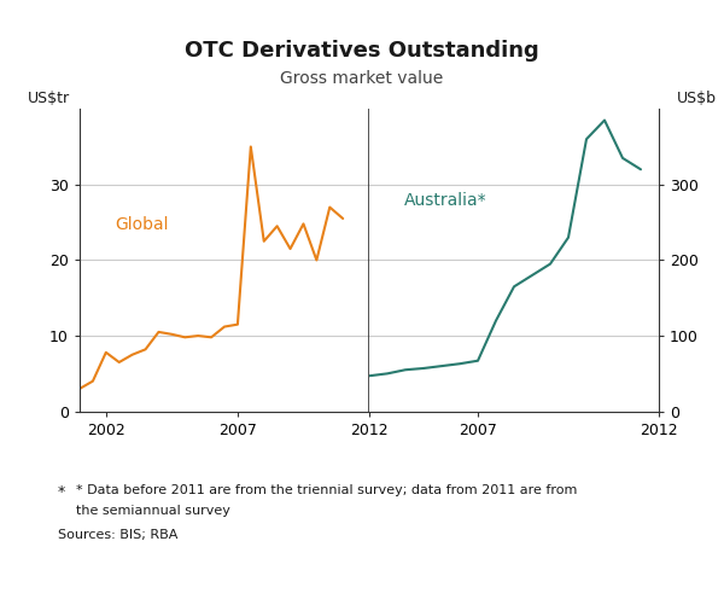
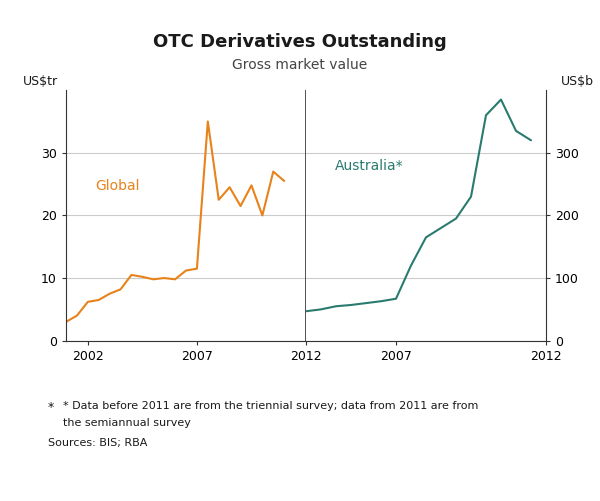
2002: 7.8 -> 6.2
